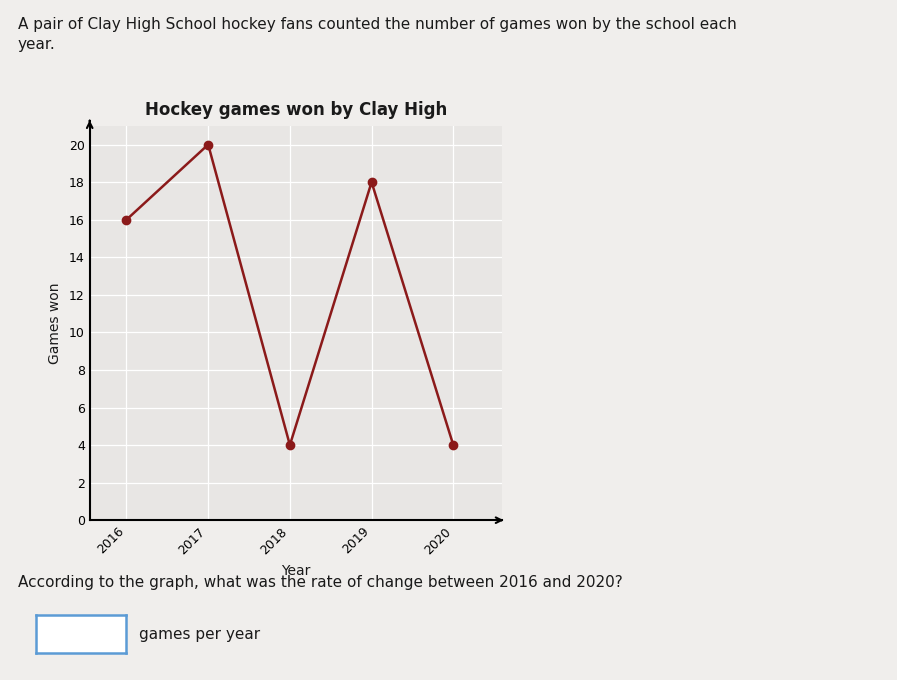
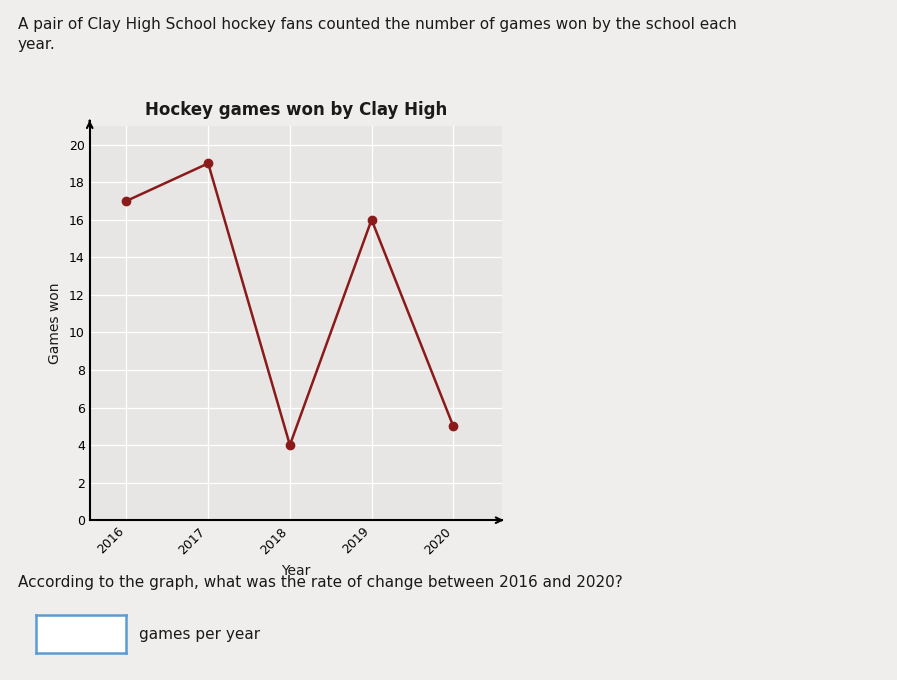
2016: 16 -> 17
2017: 20 -> 19
2019: 18 -> 16
2020: 4 -> 5
